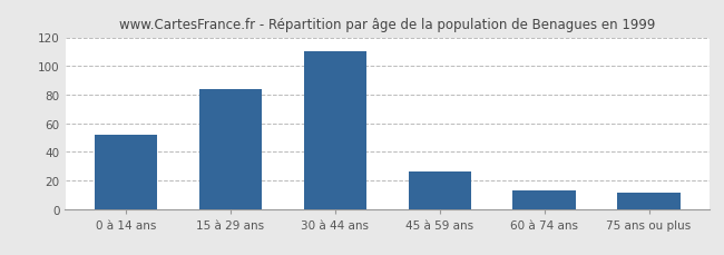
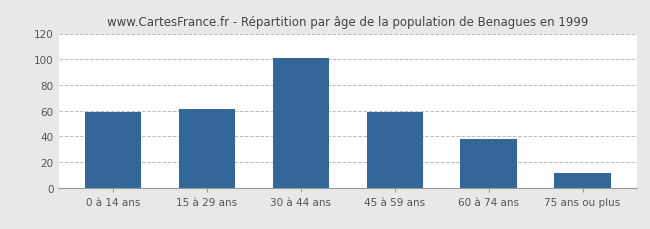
0 à 14 ans: 52 -> 59
15 à 29 ans: 84 -> 61
30 à 44 ans: 110 -> 101
45 à 59 ans: 26 -> 59
60 à 74 ans: 13 -> 38
